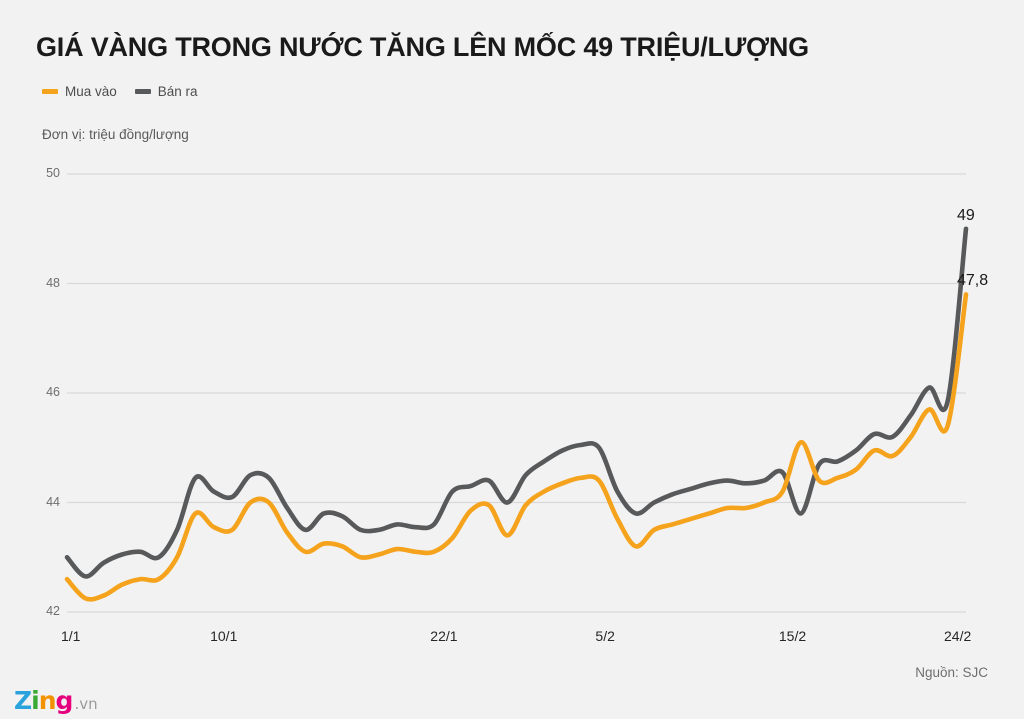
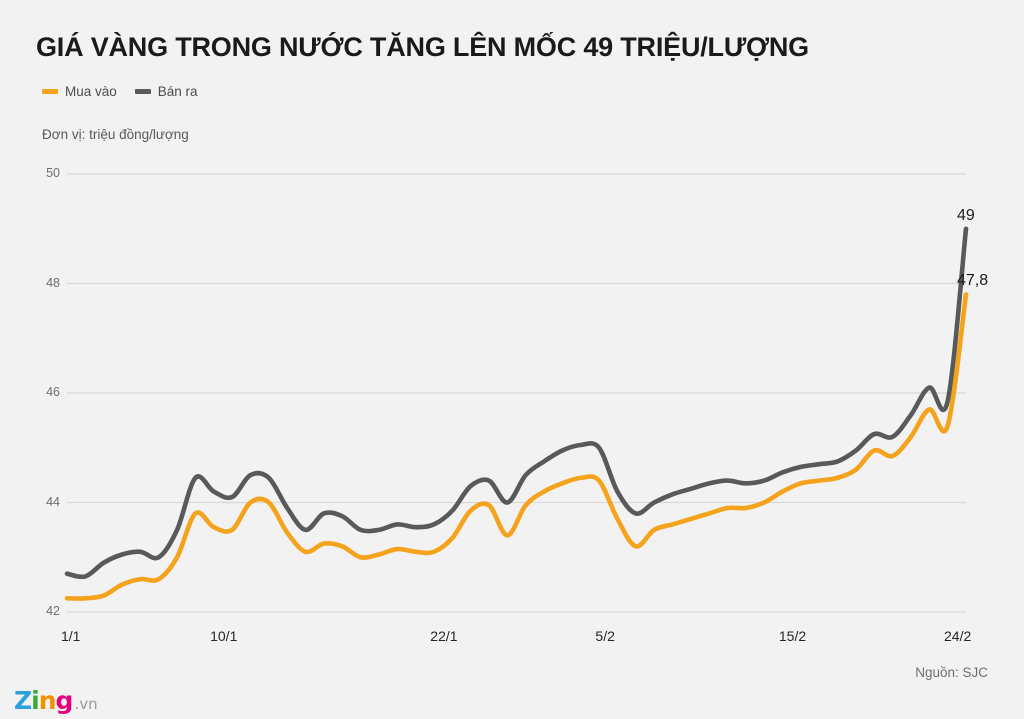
Mua vào/1/1: 42.6 -> 42.2
Bán ra/1/1: 43.0 -> 42.7
Bán ra/22/1: 44.2 -> 43.9
Mua vào/15/2: 45.1 -> 44.4
Bán ra/15/2: 43.8 -> 44.6
